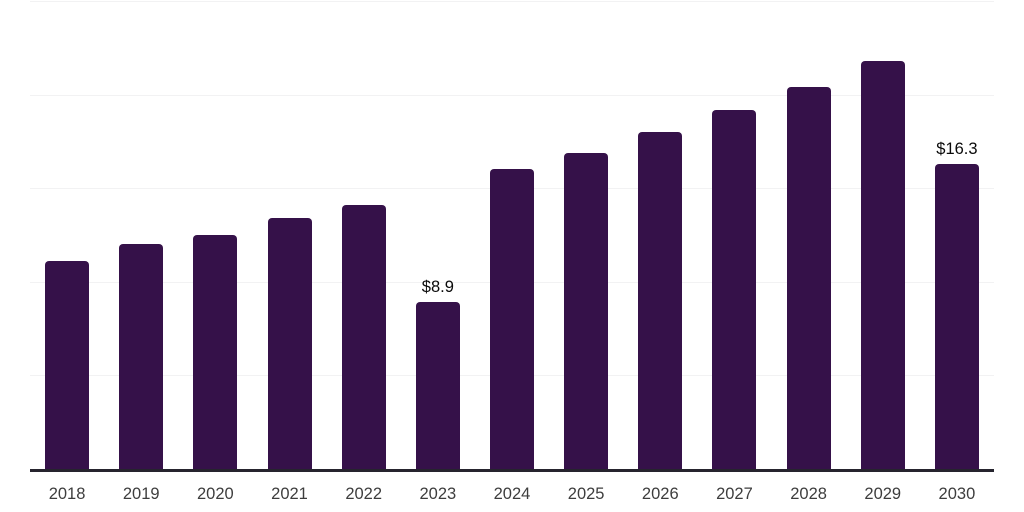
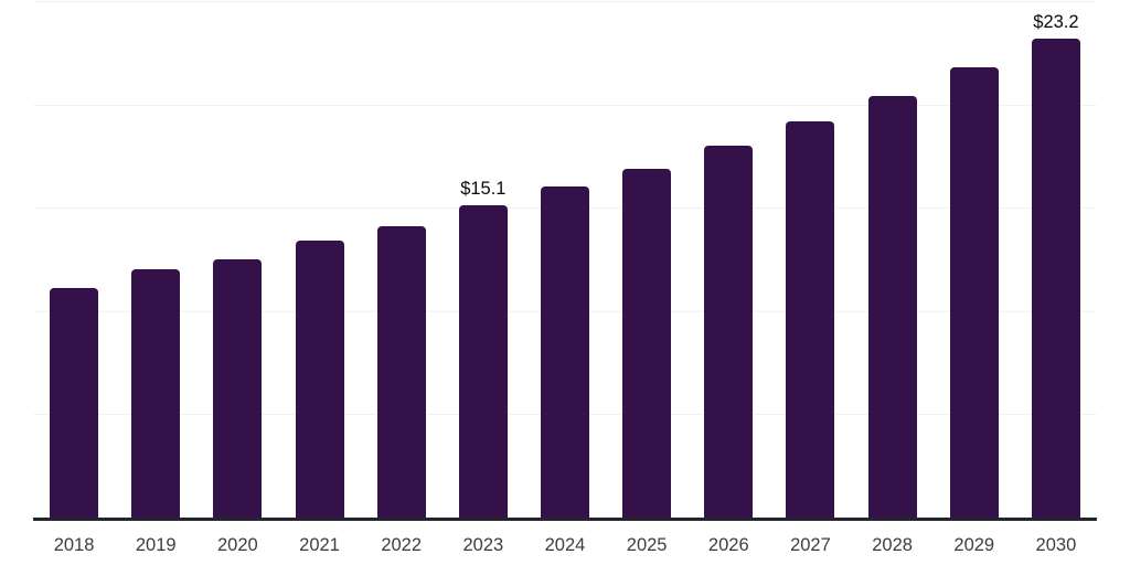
2023: $8.9 -> $15.1
2030: $16.3 -> $23.2
